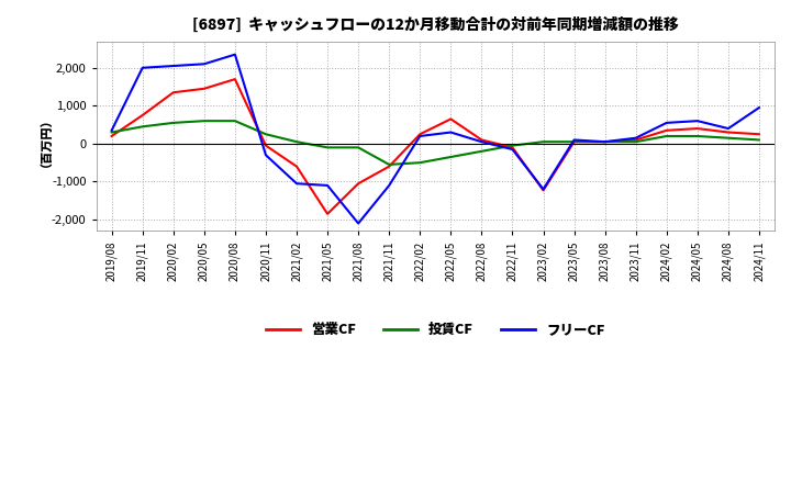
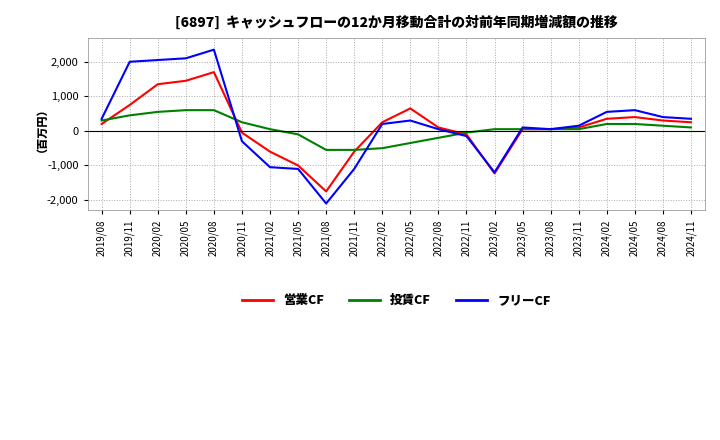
営業CF/2021/05: -1,850 -> -1,000
営業CF/2021/08: -1,050 -> -1,750
投賃CF/2021/08: -100 -> -550
フリーCF/2024/11: 950 -> 350
